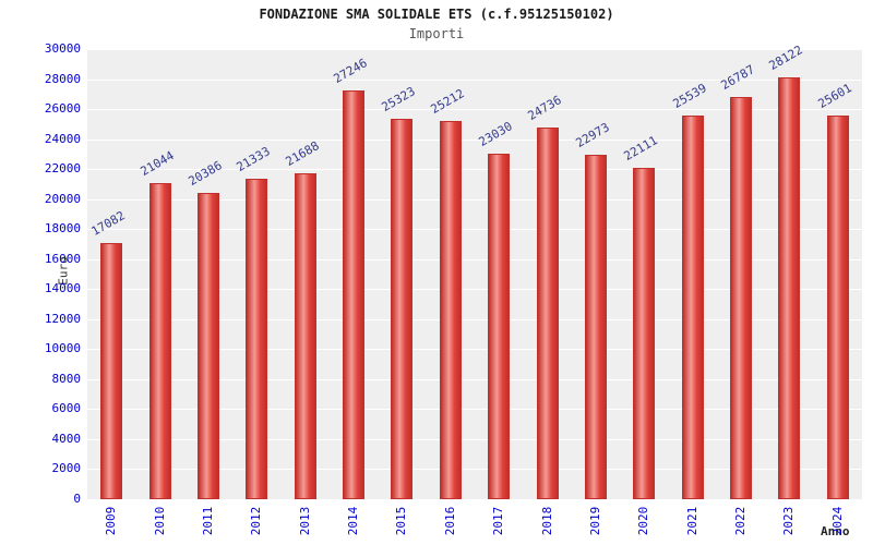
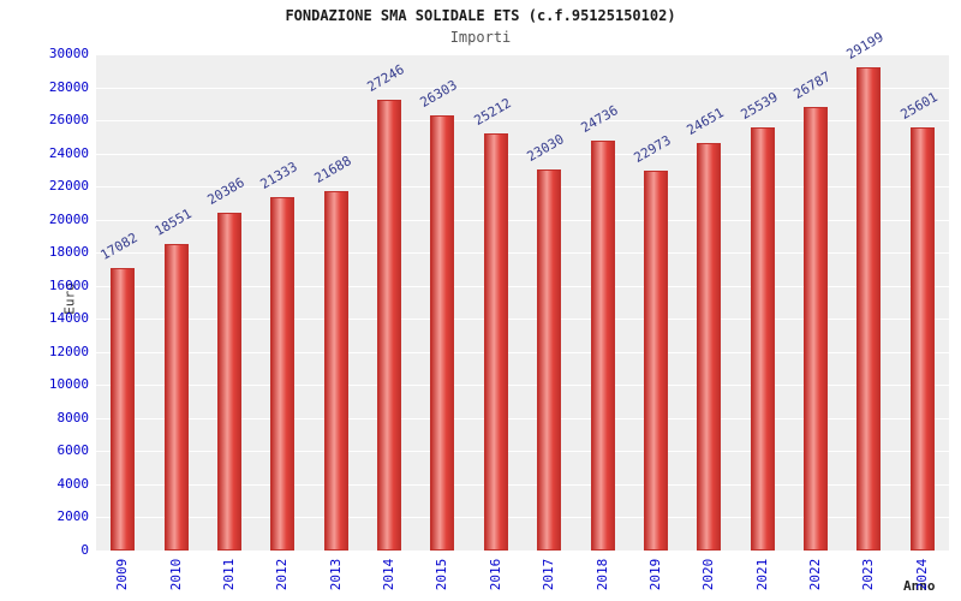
2010: 21044 -> 18551
2015: 25323 -> 26303
2020: 22111 -> 24651
2023: 28122 -> 29199
